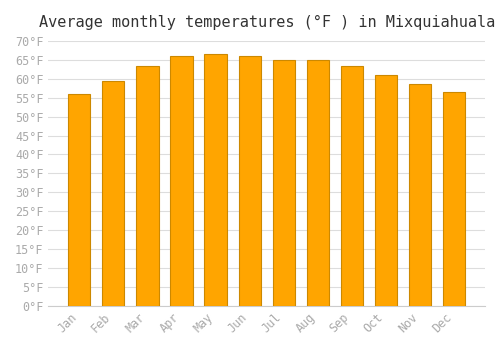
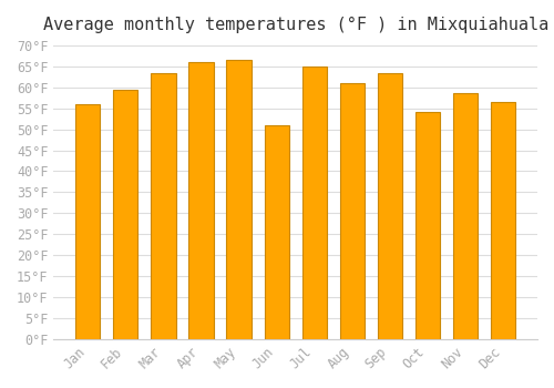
Jun: 66.0°F -> 51.0°F
Aug: 65.0°F -> 61.0°F
Oct: 61.0°F -> 54.0°F
